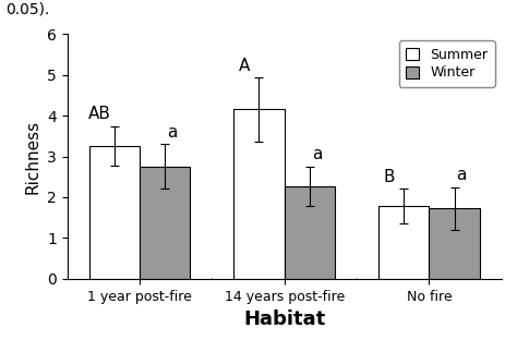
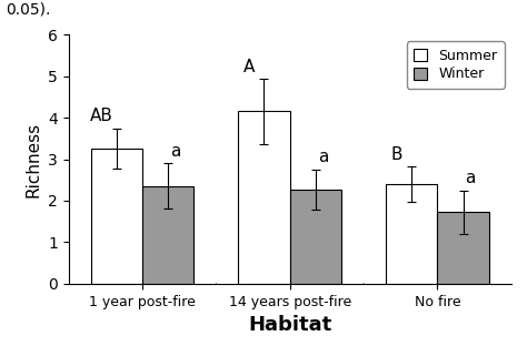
Winter/1 year post-fire: 2.75 -> 2.35
Summer/No fire: 1.78 -> 2.40
